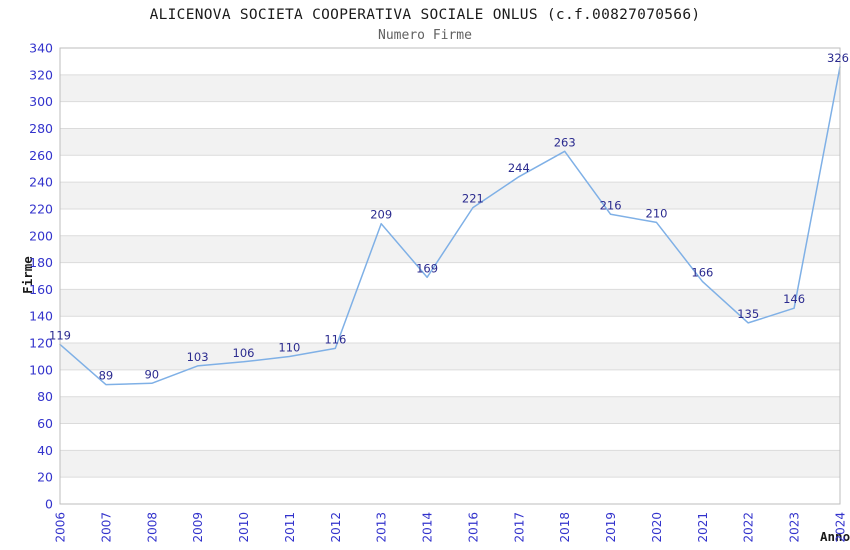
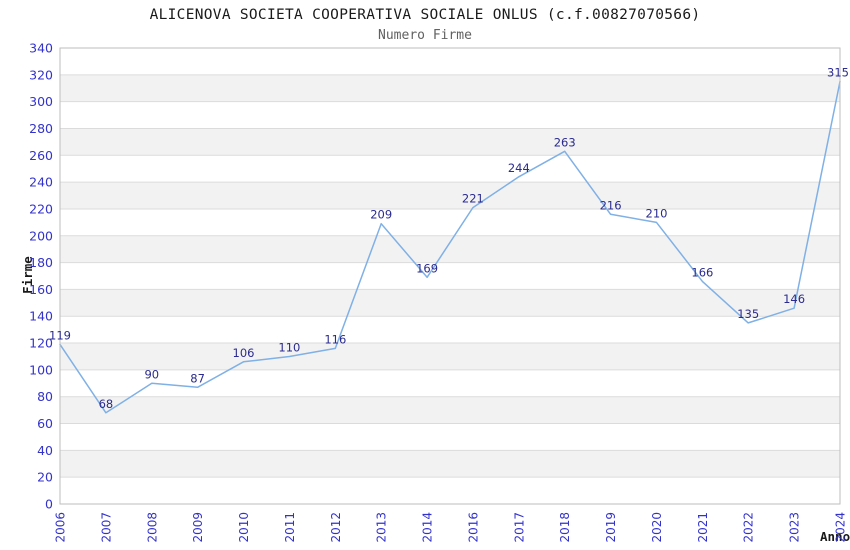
2007: 89 -> 68
2009: 103 -> 87
2024: 326 -> 315
